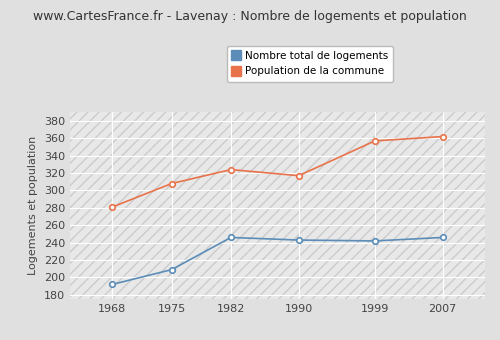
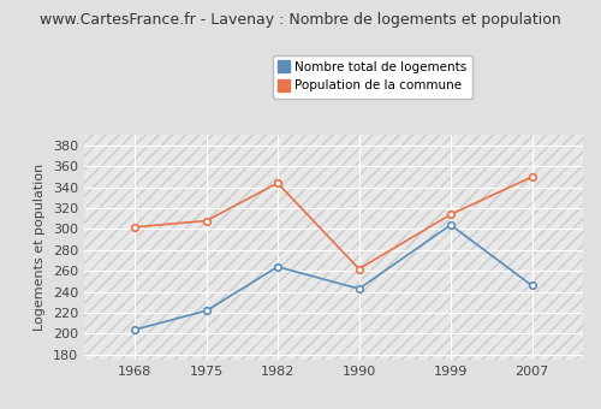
Nombre total de logements/1968: 192 -> 204
Population de la commune/1968: 281 -> 302
Nombre total de logements/1975: 209 -> 222
Nombre total de logements/1982: 246 -> 264
Population de la commune/1982: 324 -> 344
Population de la commune/1990: 317 -> 262
Nombre total de logements/1999: 242 -> 304
Population de la commune/1999: 357 -> 314
Population de la commune/2007: 362 -> 350
